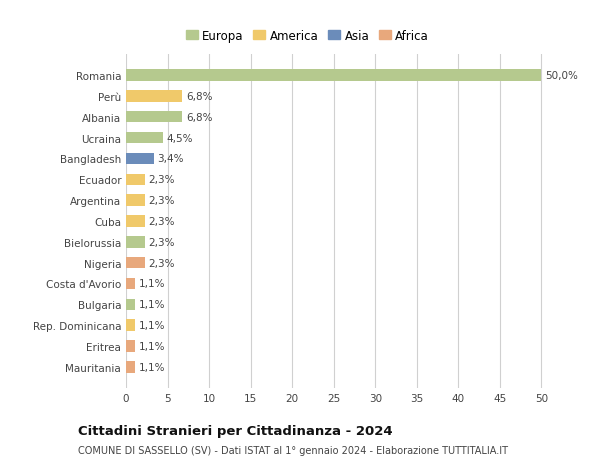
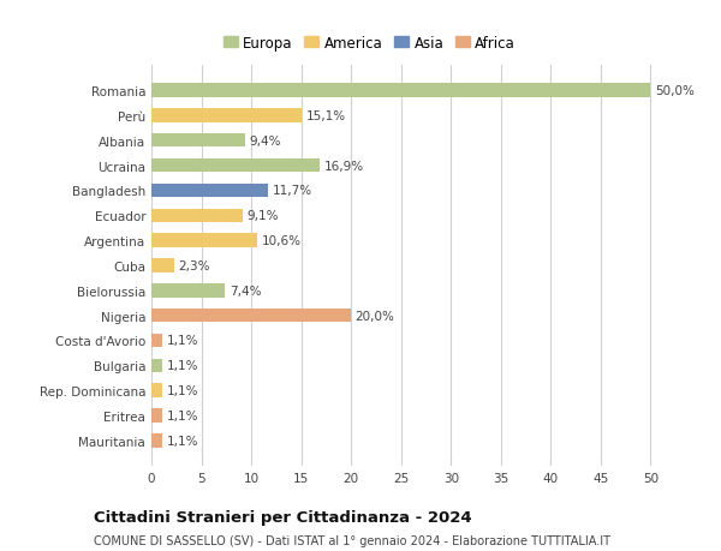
Perù: 6,8% -> 15,1%
Albania: 6,8% -> 9,4%
Ucraina: 4,5% -> 16,9%
Bangladesh: 3,4% -> 11,7%
Ecuador: 2,3% -> 9,1%
Argentina: 2,3% -> 10,6%
Bielorussia: 2,3% -> 7,4%
Nigeria: 2,3% -> 20,0%
